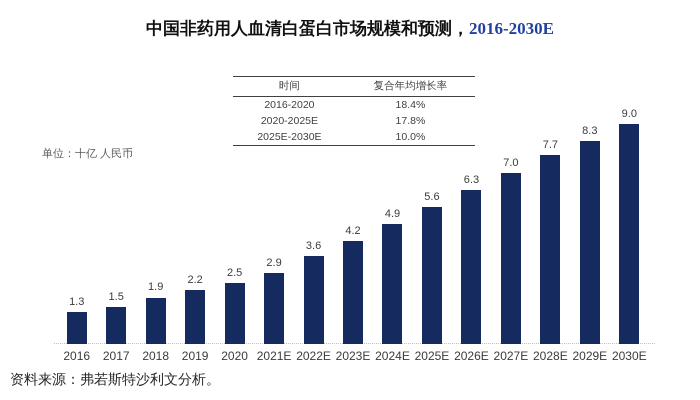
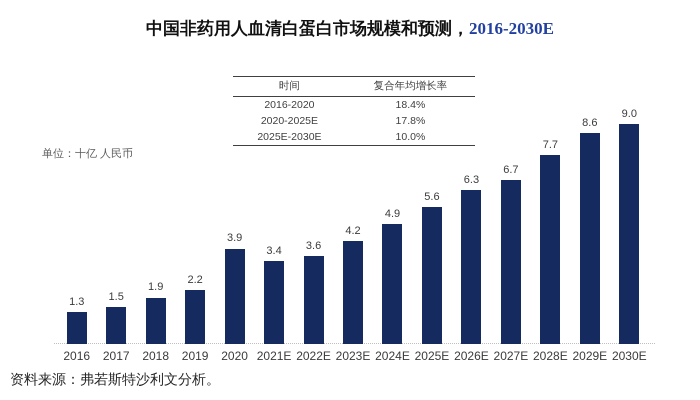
2020: 2.5 -> 3.9
2021E: 2.9 -> 3.4
2027E: 7.0 -> 6.7
2029E: 8.3 -> 8.6
